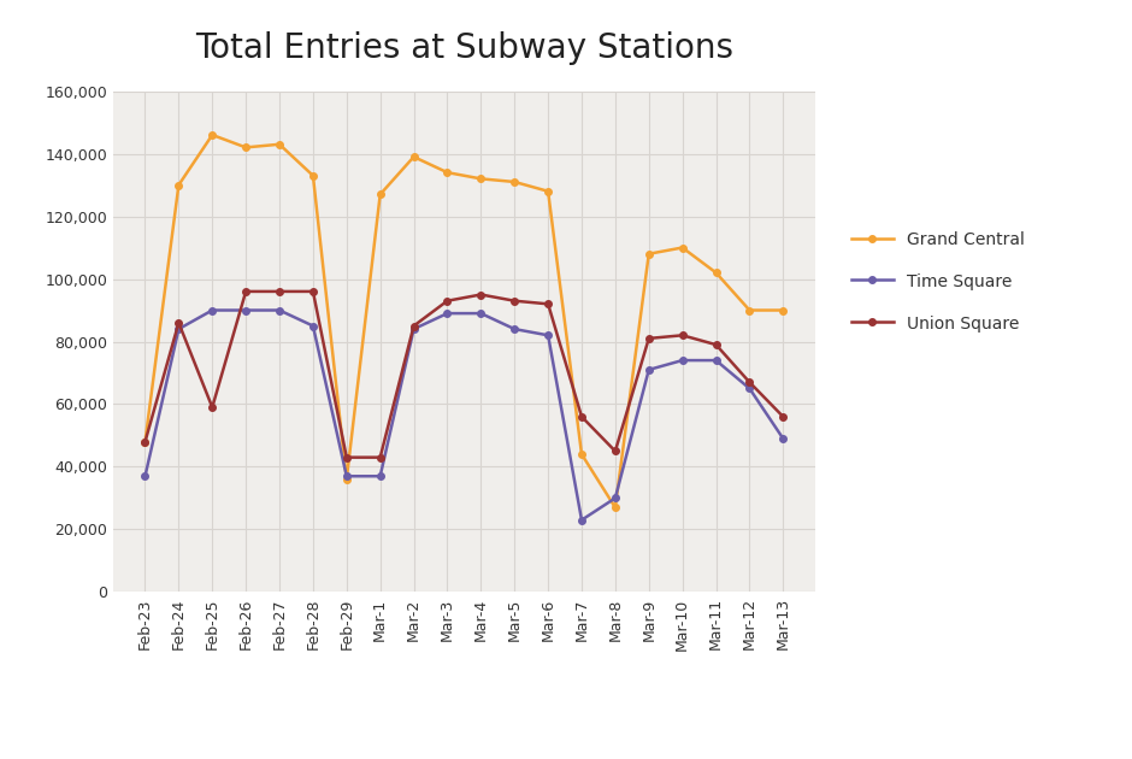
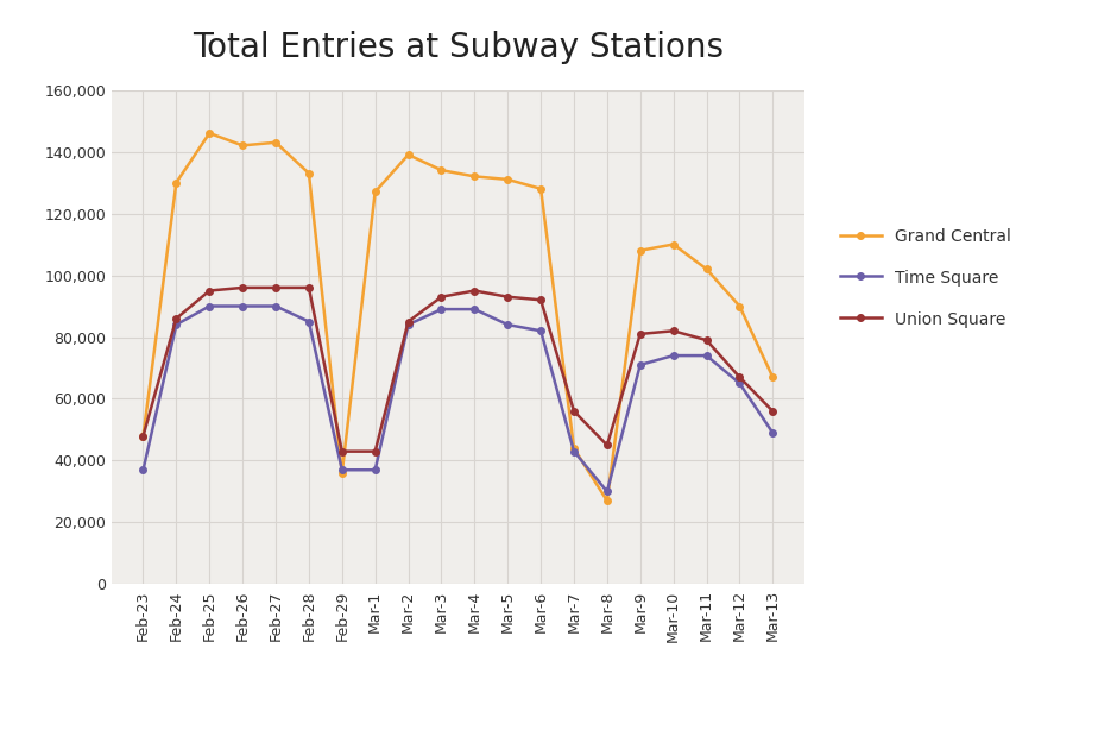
Union Square/Feb-25: 59,000 -> 95,000
Time Square/Mar-7: 23,000 -> 43,000
Grand Central/Mar-13: 90,000 -> 67,000
